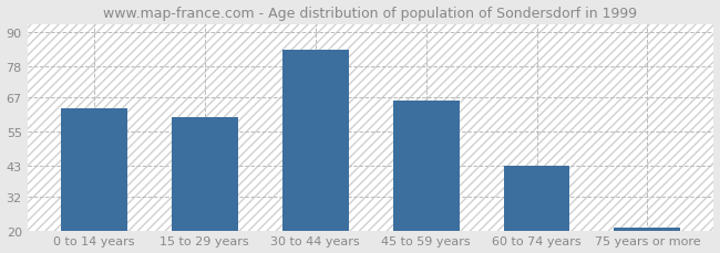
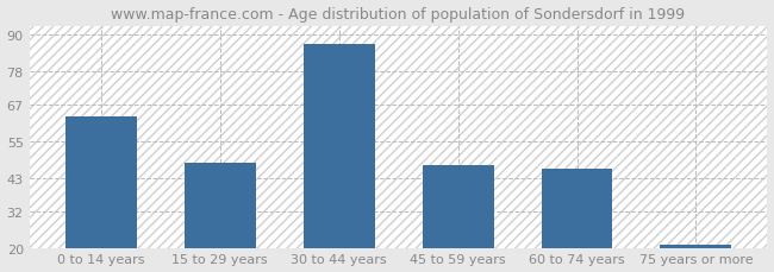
15 to 29 years: 60 -> 48
30 to 44 years: 84 -> 87
45 to 59 years: 66 -> 47
60 to 74 years: 43 -> 46
